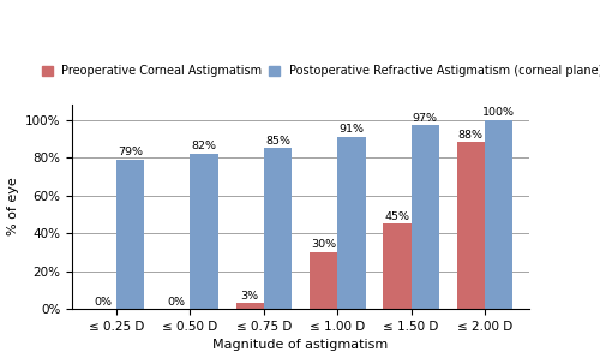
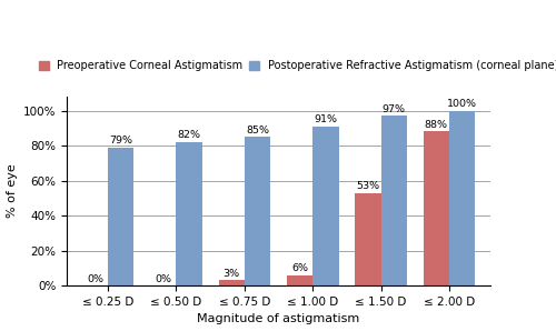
Preoperative Corneal Astigmatism/≤ 1.00 D: 30% -> 6%
Preoperative Corneal Astigmatism/≤ 1.50 D: 45% -> 53%
